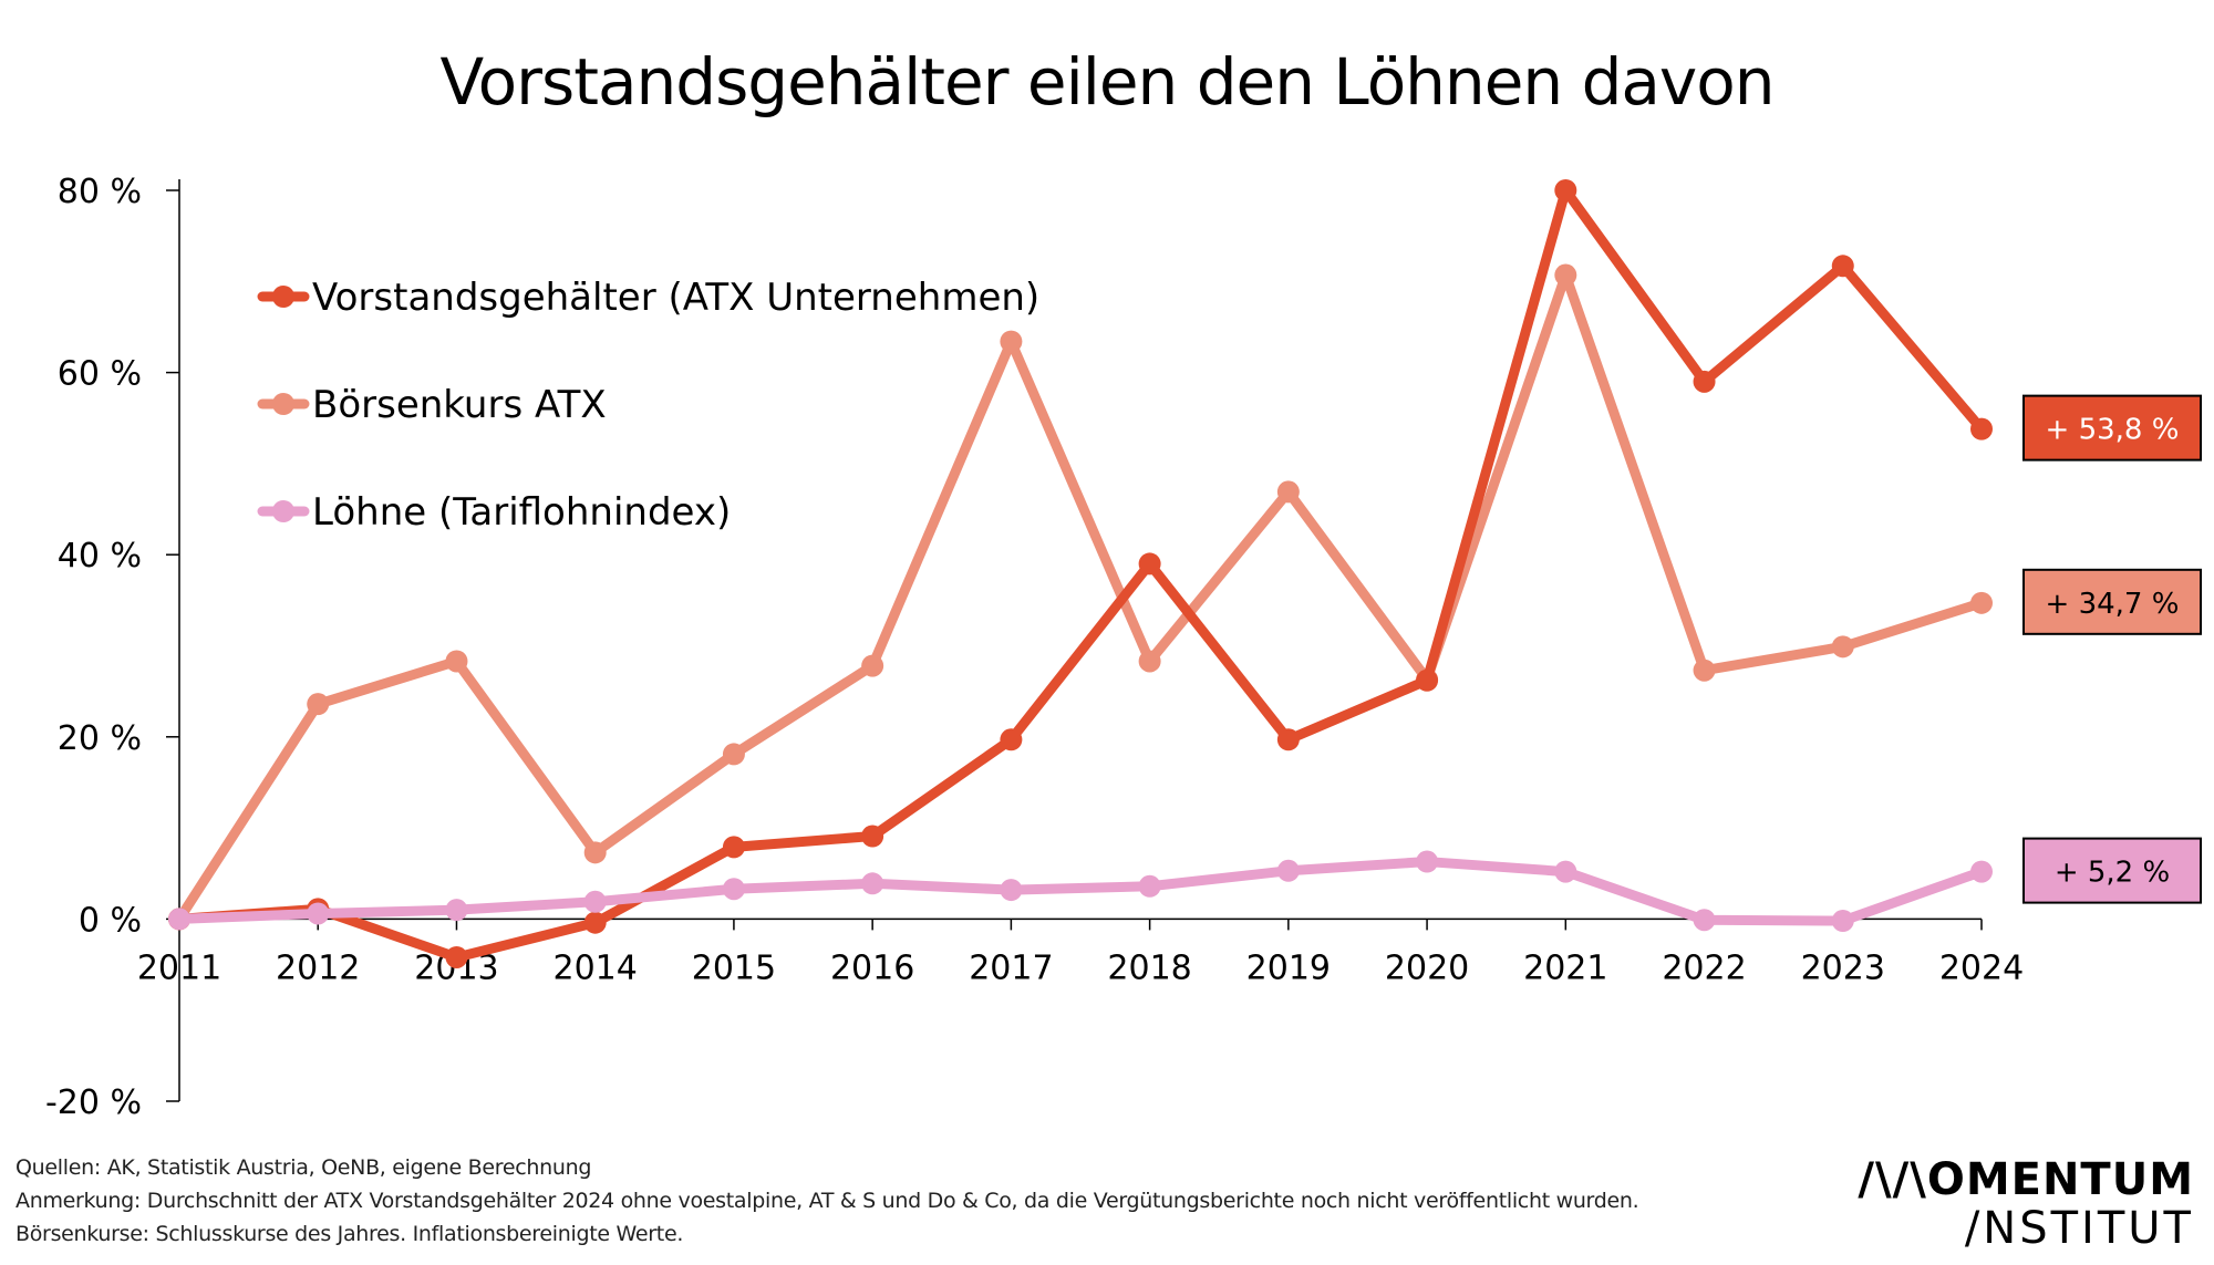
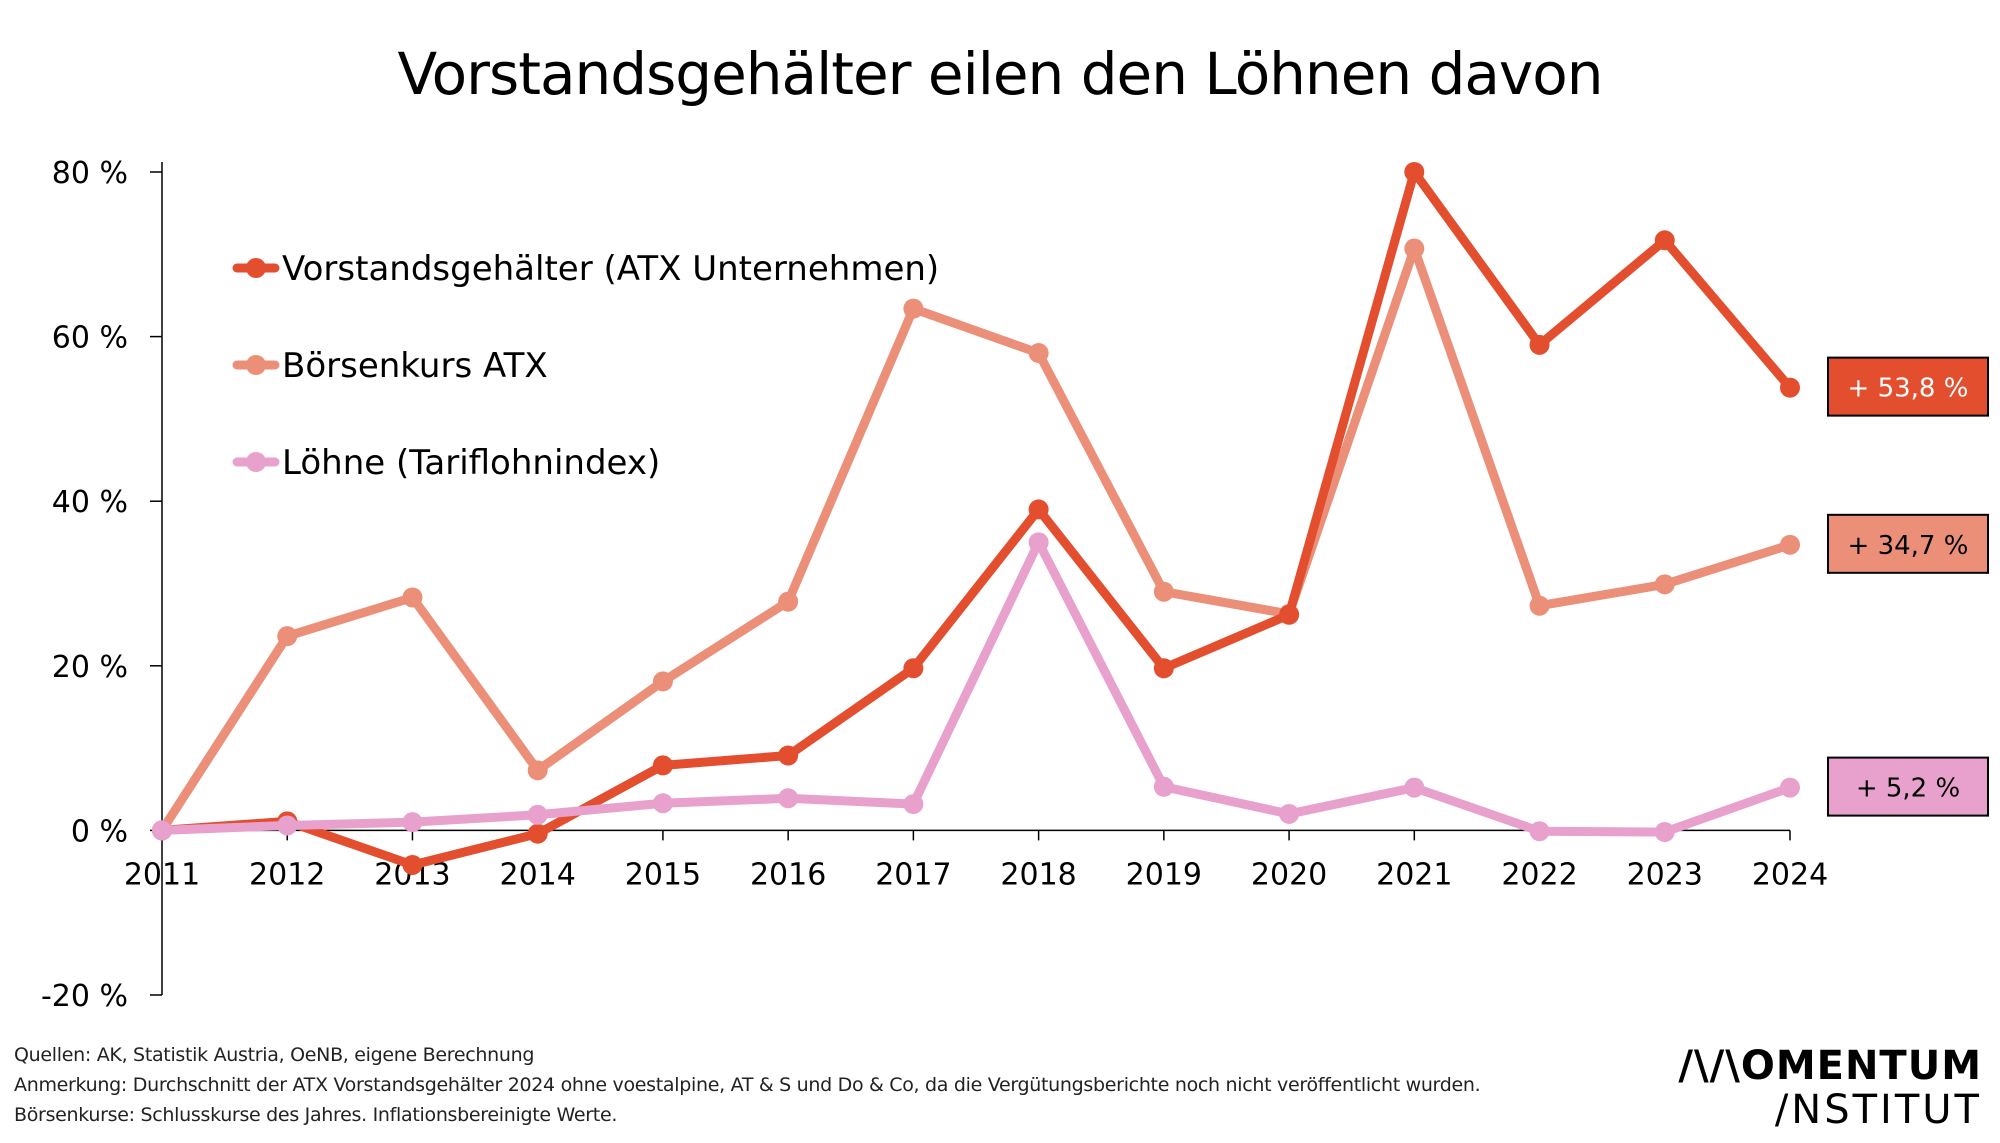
Börsenkurs ATX/2018: 28% -> 58%
Löhne (Tariflohnindex)/2018: 4% -> 35%
Börsenkurs ATX/2019: 47% -> 29%
Löhne (Tariflohnindex)/2020: 6% -> 2%
